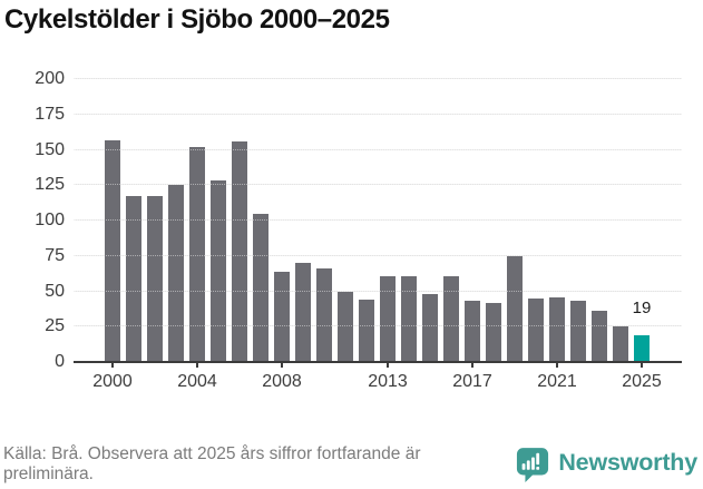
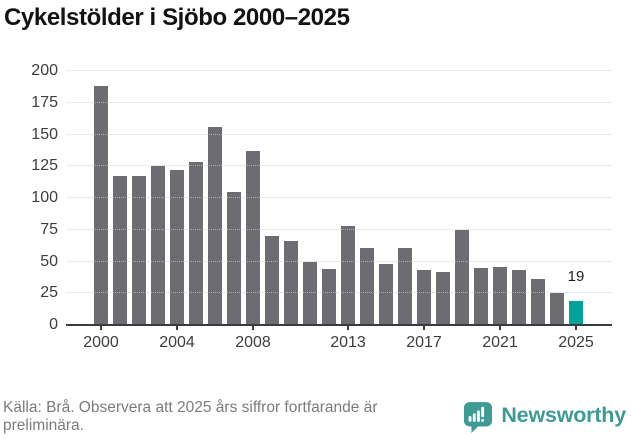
2000: 157 -> 188
2004: 152 -> 122
2008: 64 -> 137
2013: 61 -> 78
